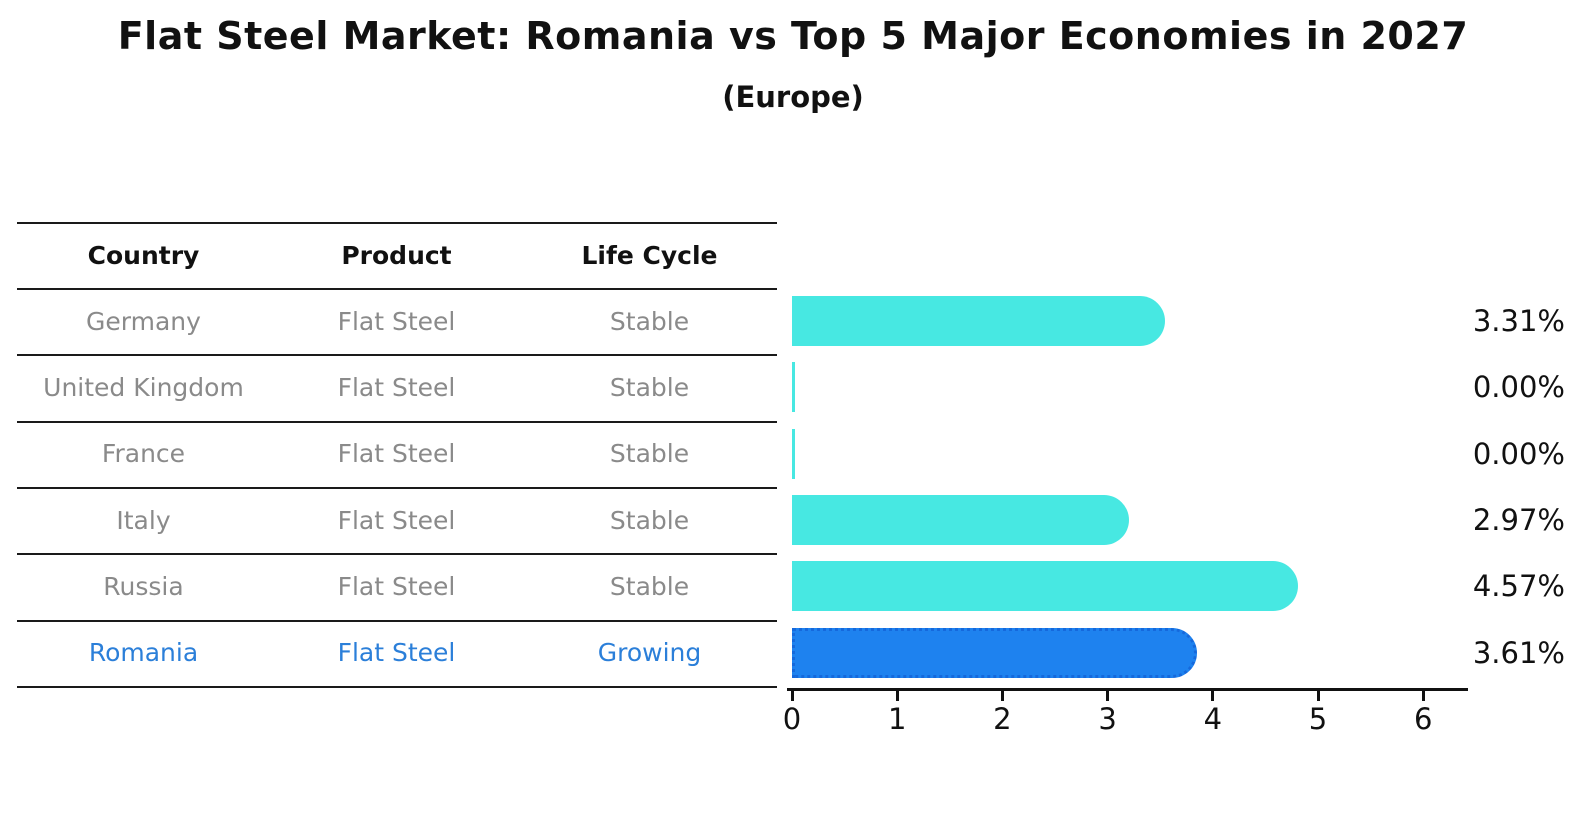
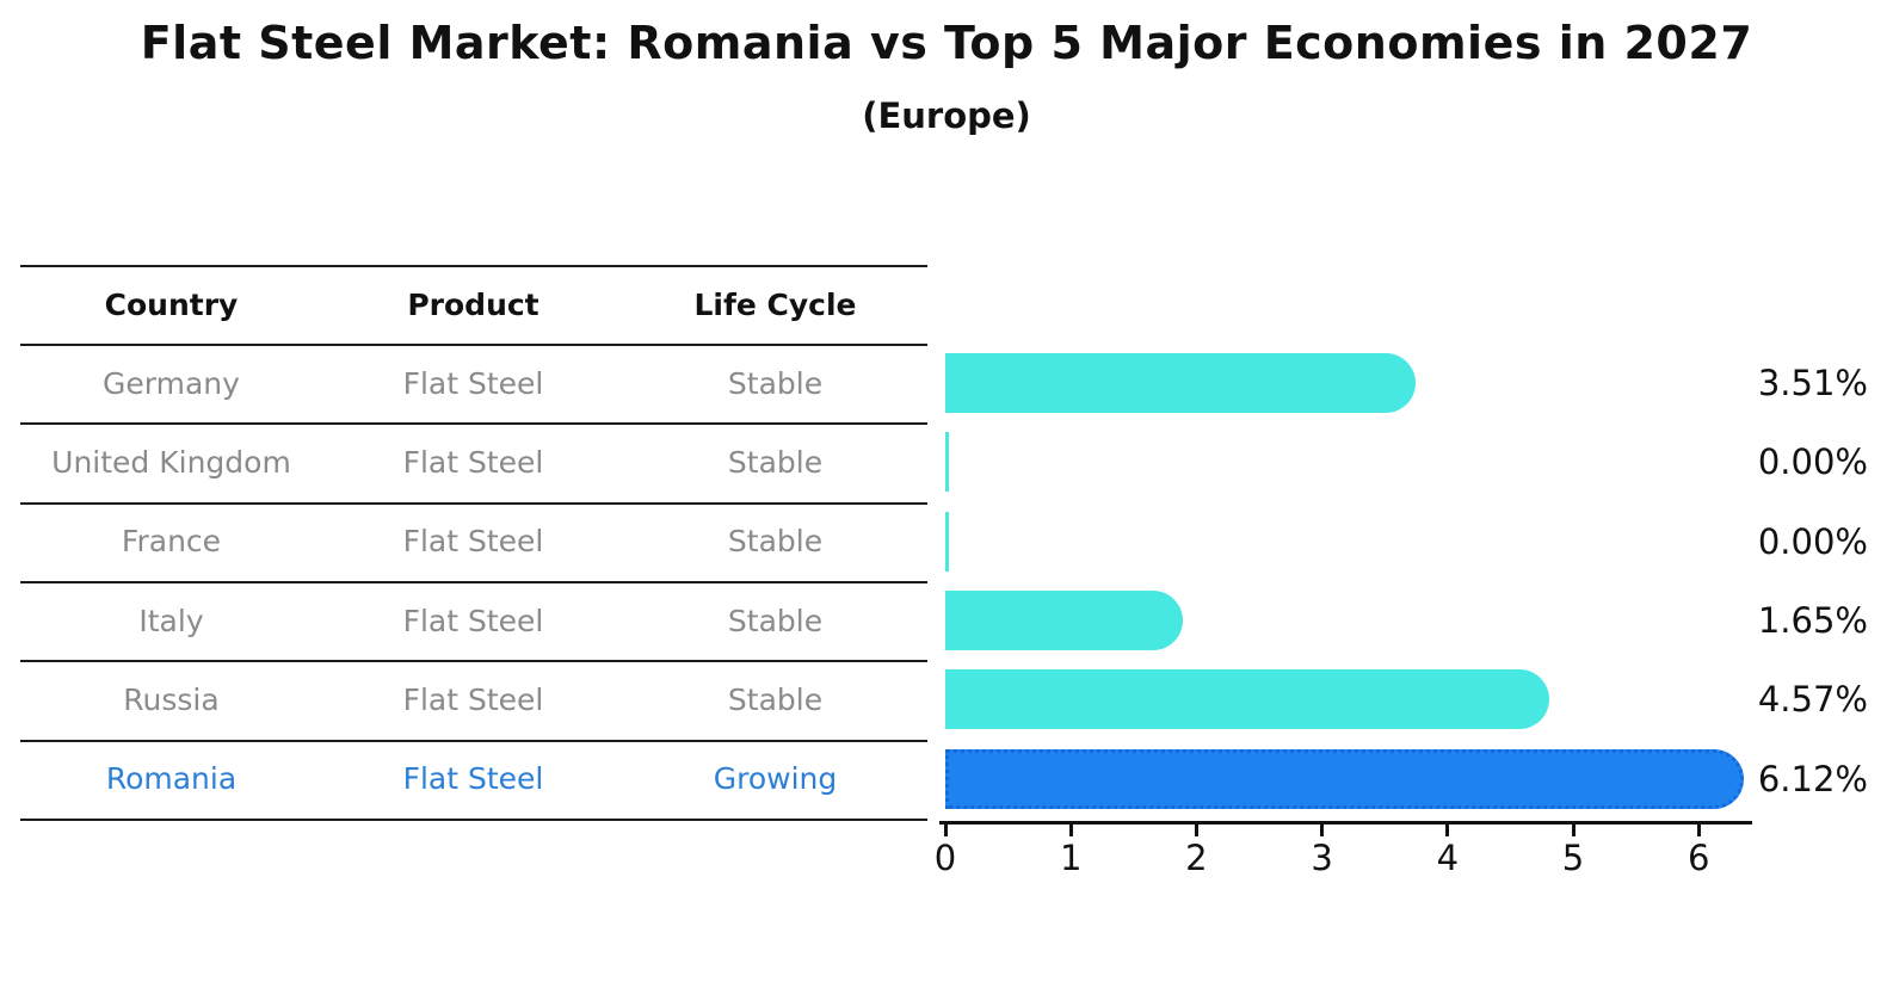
Germany: 3.31% -> 3.51%
Italy: 2.97% -> 1.65%
Romania: 3.61% -> 6.12%
